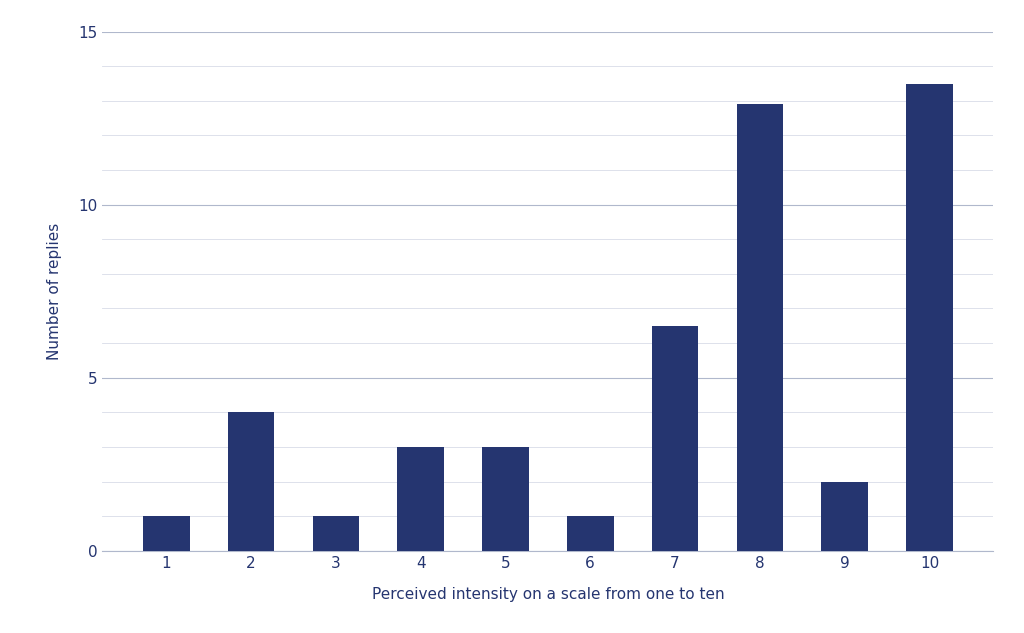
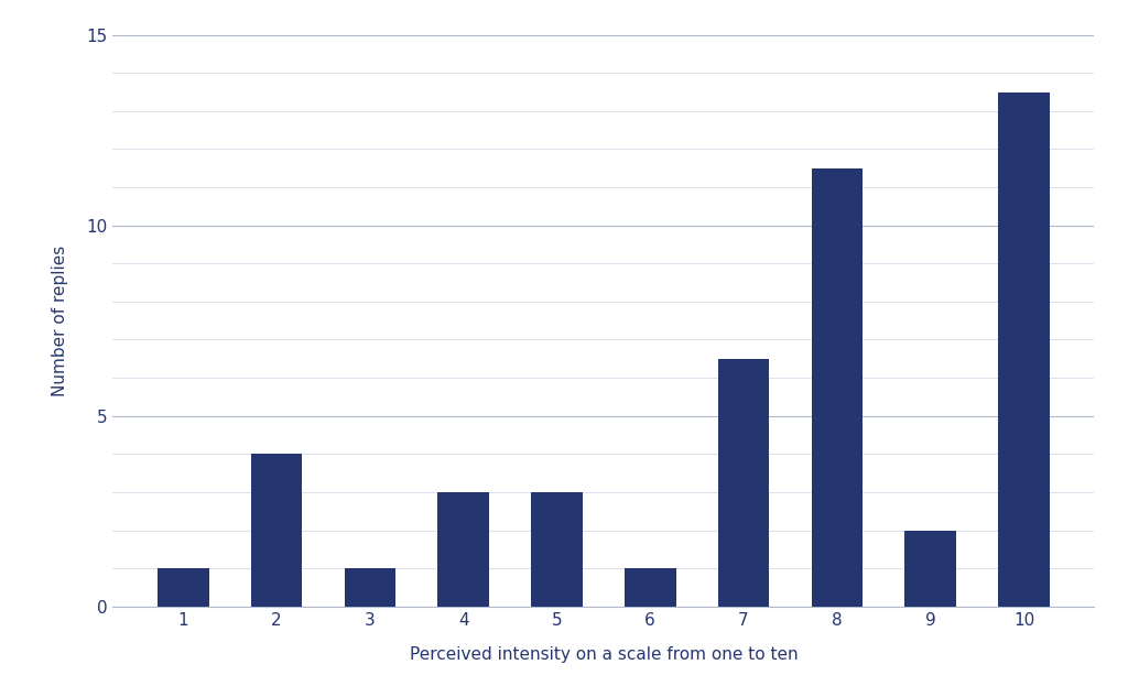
8: 12.9 -> 11.5
